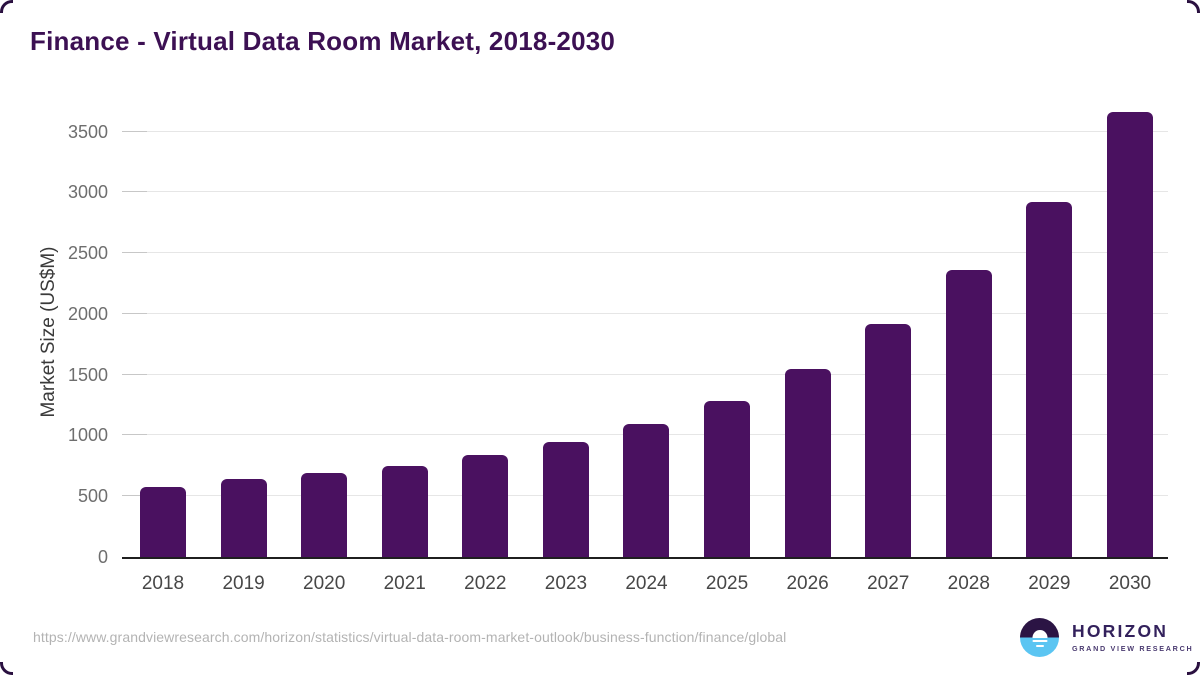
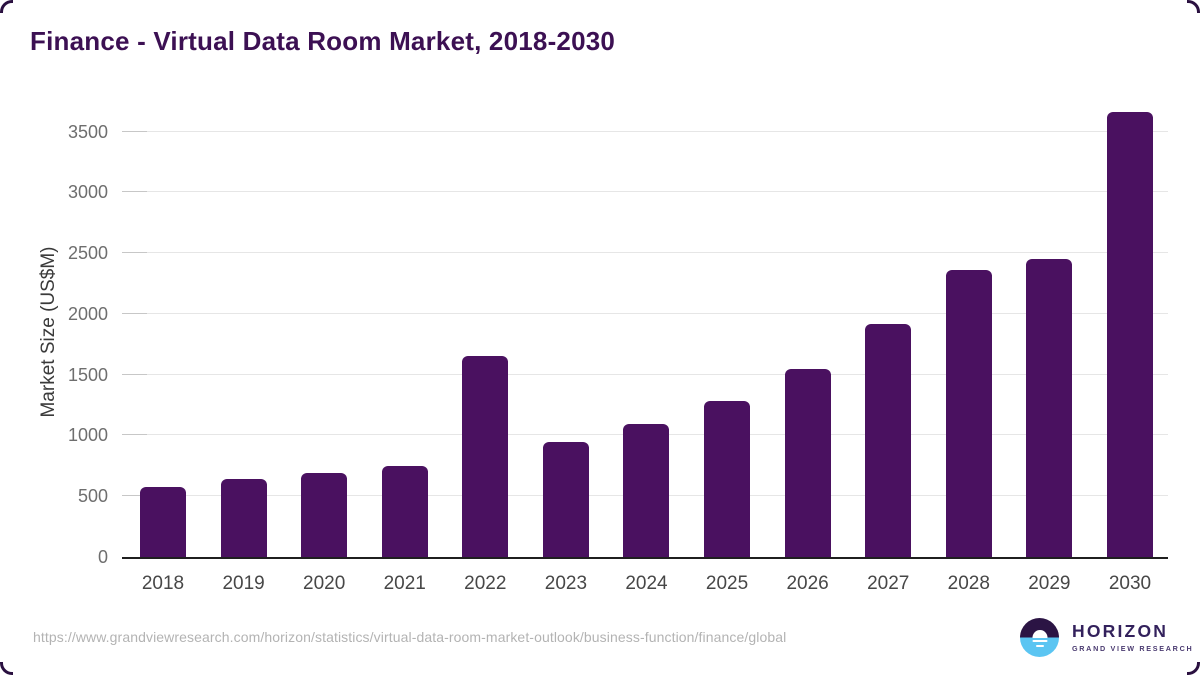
2022: 840 -> 1650
2029: 2920 -> 2450
